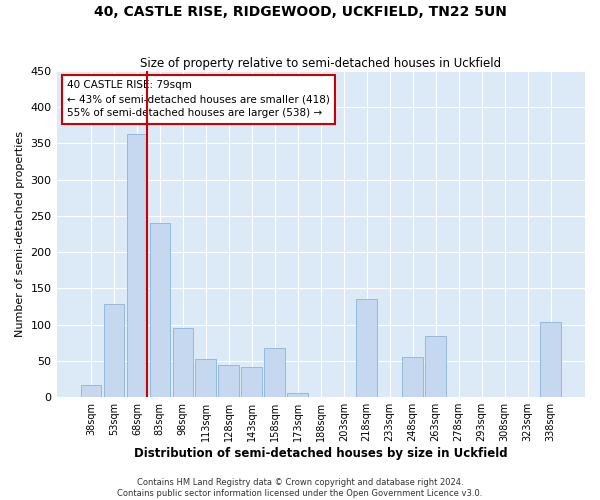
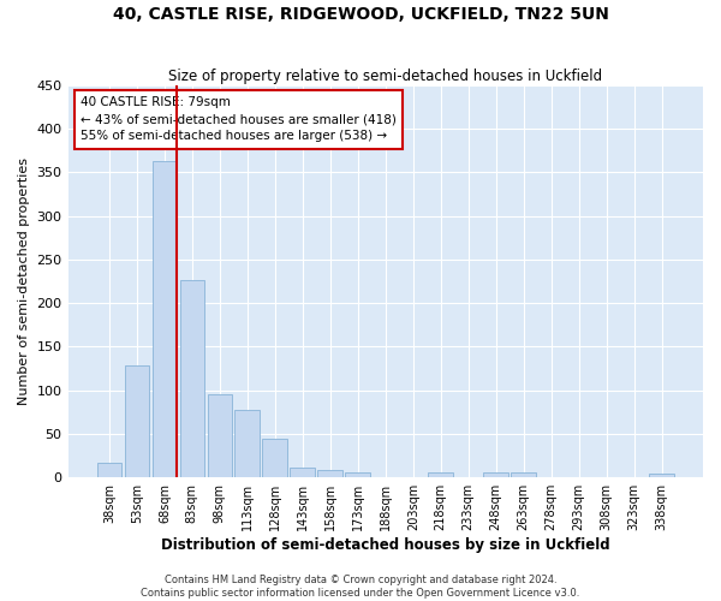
83sqm: 240 -> 226
113sqm: 52 -> 78
143sqm: 42 -> 12
158sqm: 68 -> 8
218sqm: 136 -> 6
248sqm: 56 -> 6
263sqm: 84 -> 6
338sqm: 104 -> 5
